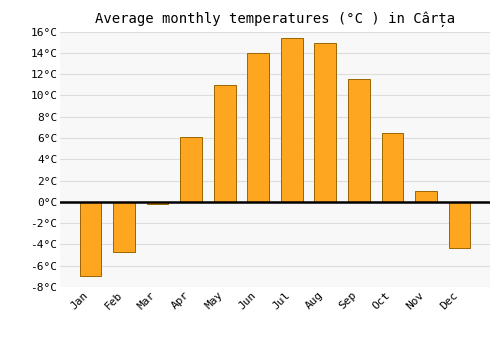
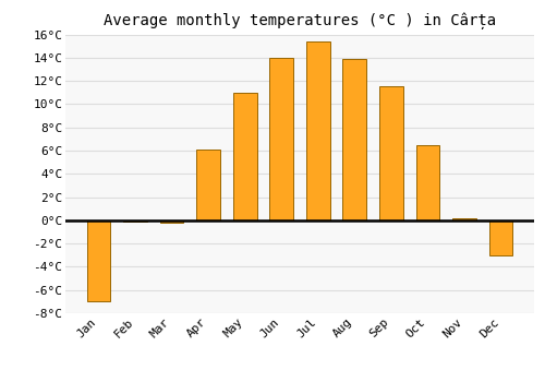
Feb: -4.7°C -> -0.1°C
Aug: 14.9°C -> 13.9°C
Nov: 1.0°C -> 0.2°C
Dec: -4.3°C -> -3.0°C
